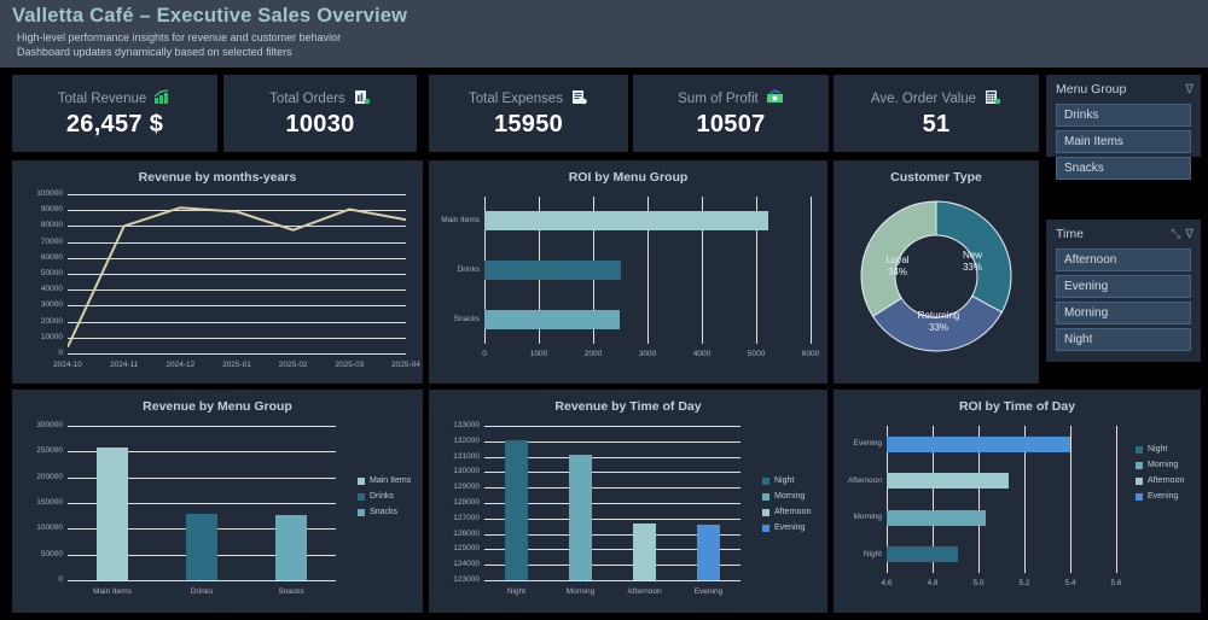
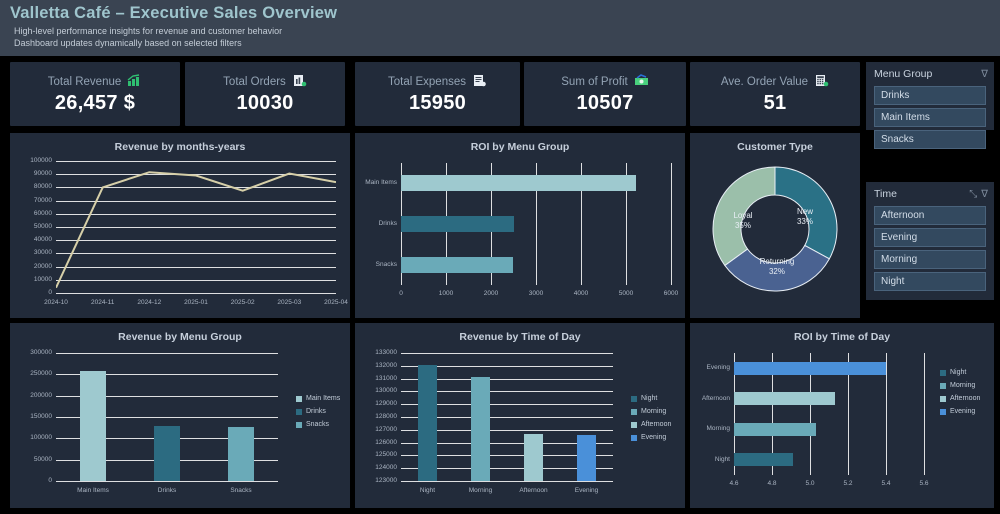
Customer Type/Returning: 33% -> 32%
Customer Type/Loyal: 34% -> 35%
